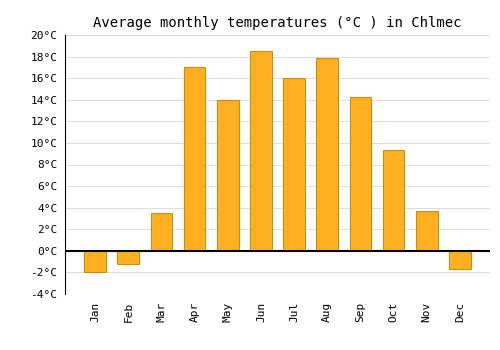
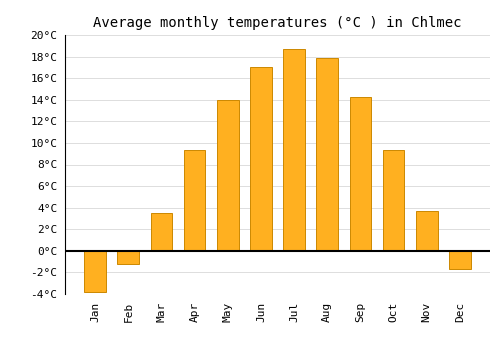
Jan: -2.0°C -> -3.8°C
Apr: 17.0°C -> 9.3°C
Jun: 18.5°C -> 17.0°C
Jul: 16.0°C -> 18.7°C
